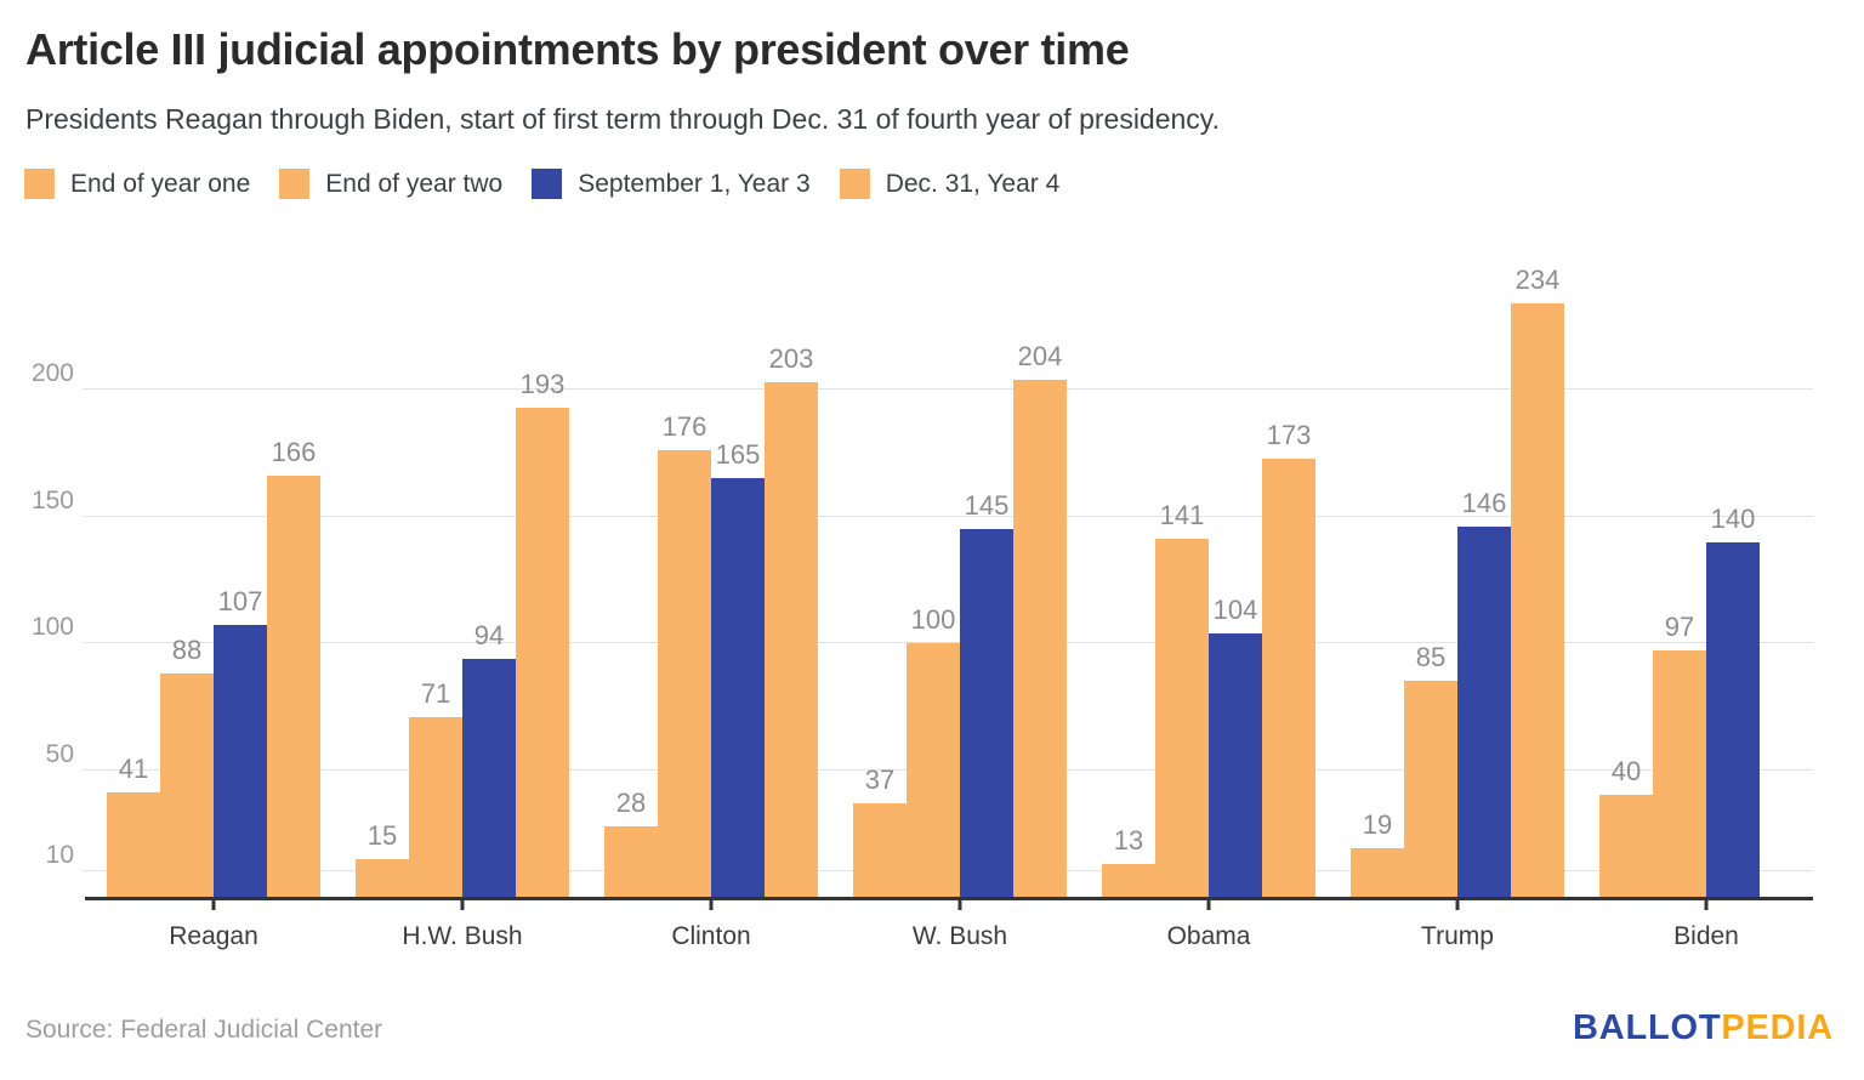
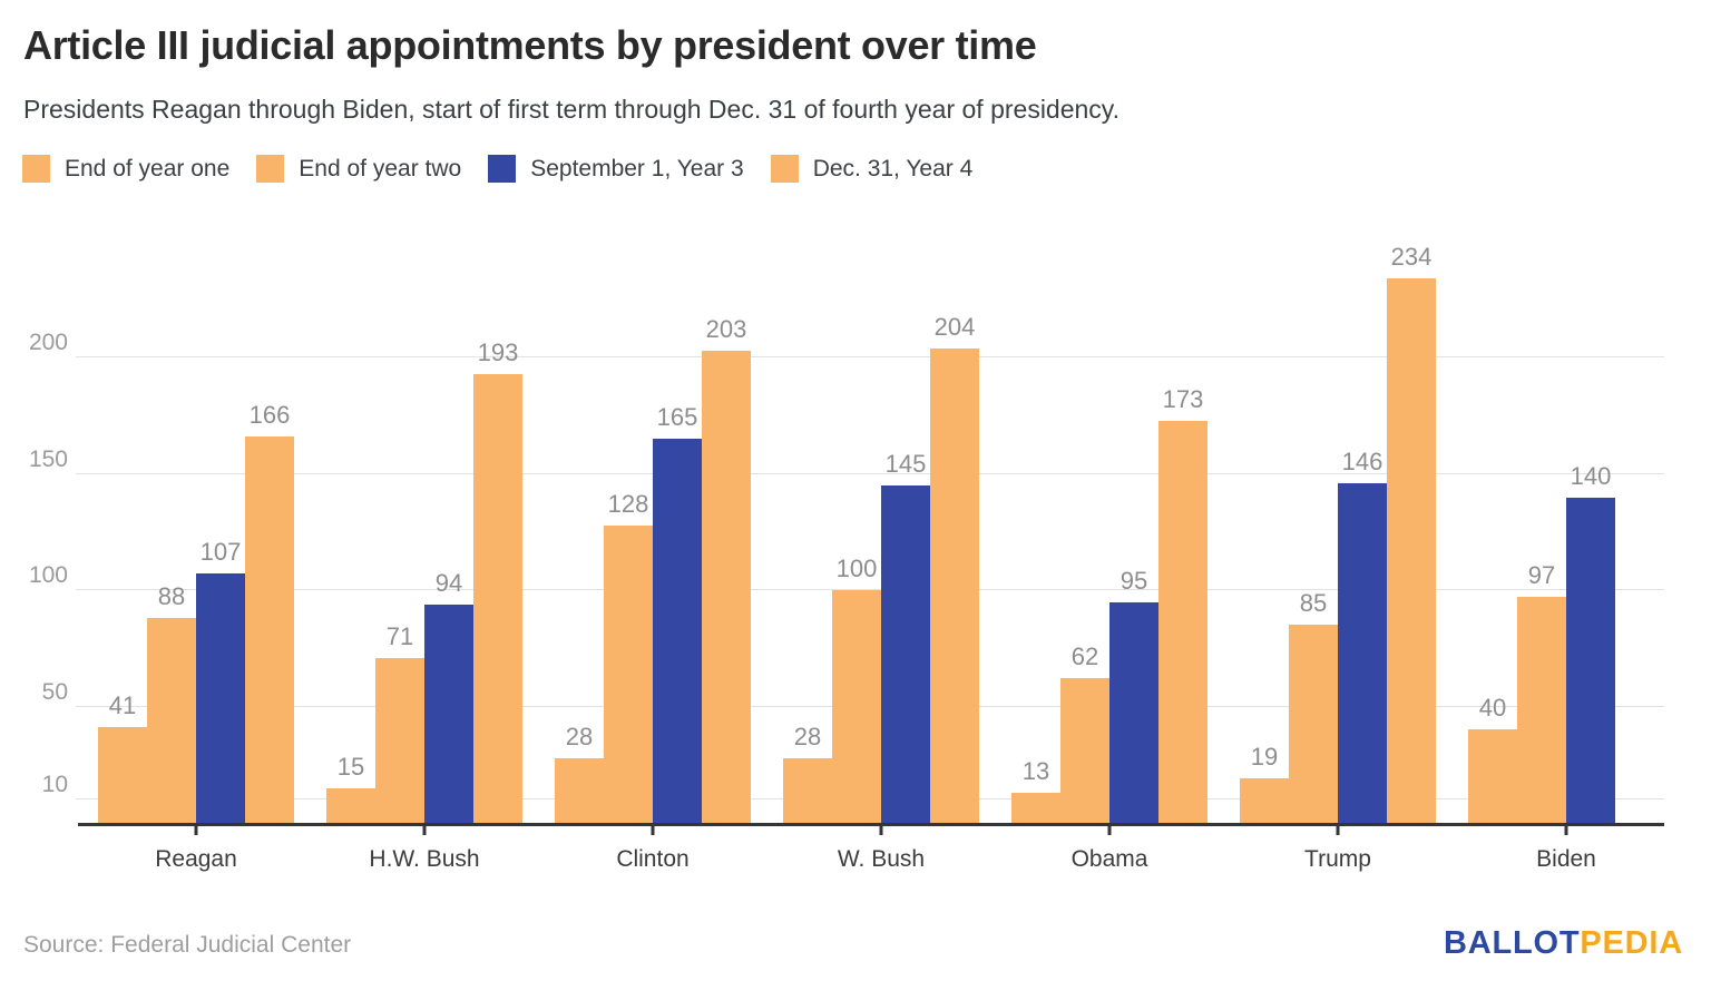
End of year two/Clinton: 176 -> 128
End of year one/W. Bush: 37 -> 28
End of year two/Obama: 141 -> 62
September 1, Year 3/Obama: 104 -> 95
